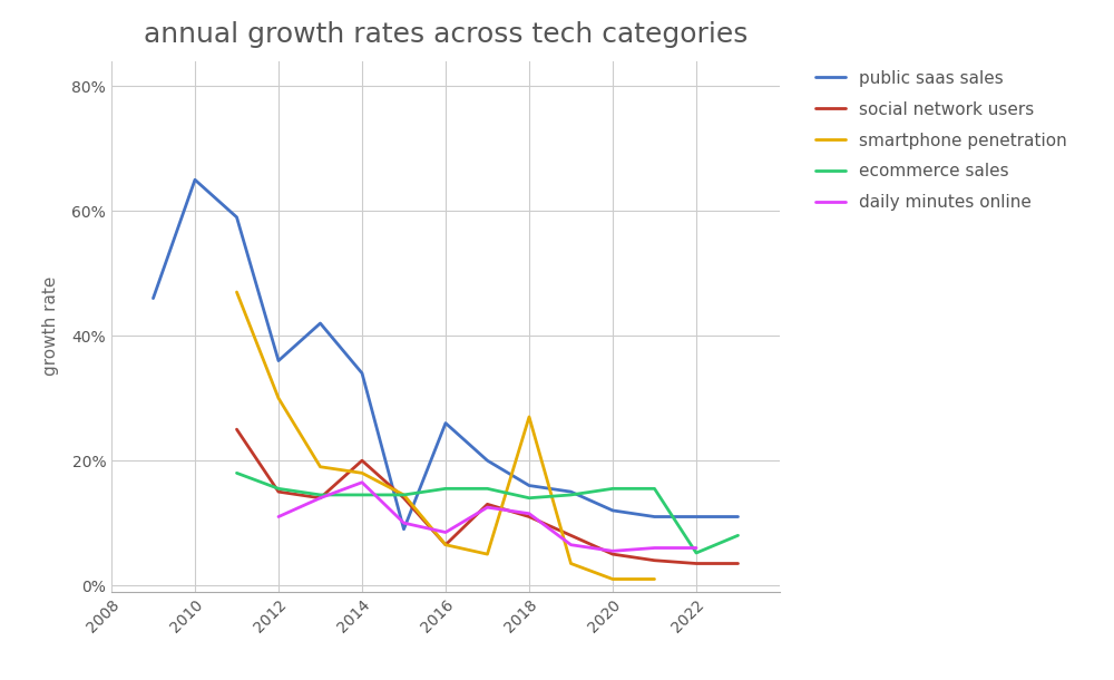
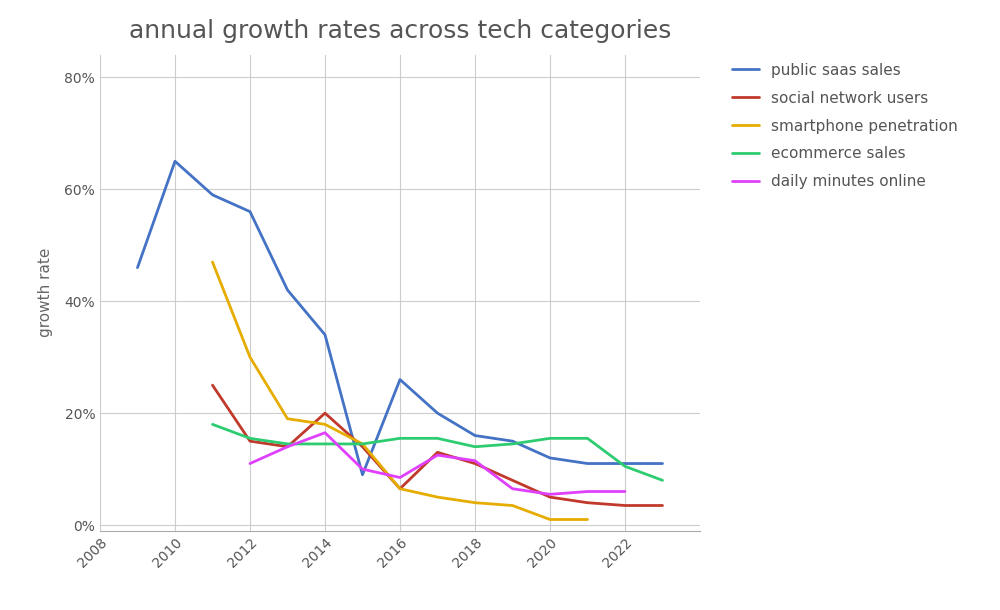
public saas sales/2012: 36% -> 56%
smartphone penetration/2018: 27.0% -> 4.0%
ecommerce sales/2022: 5.2% -> 10.5%
